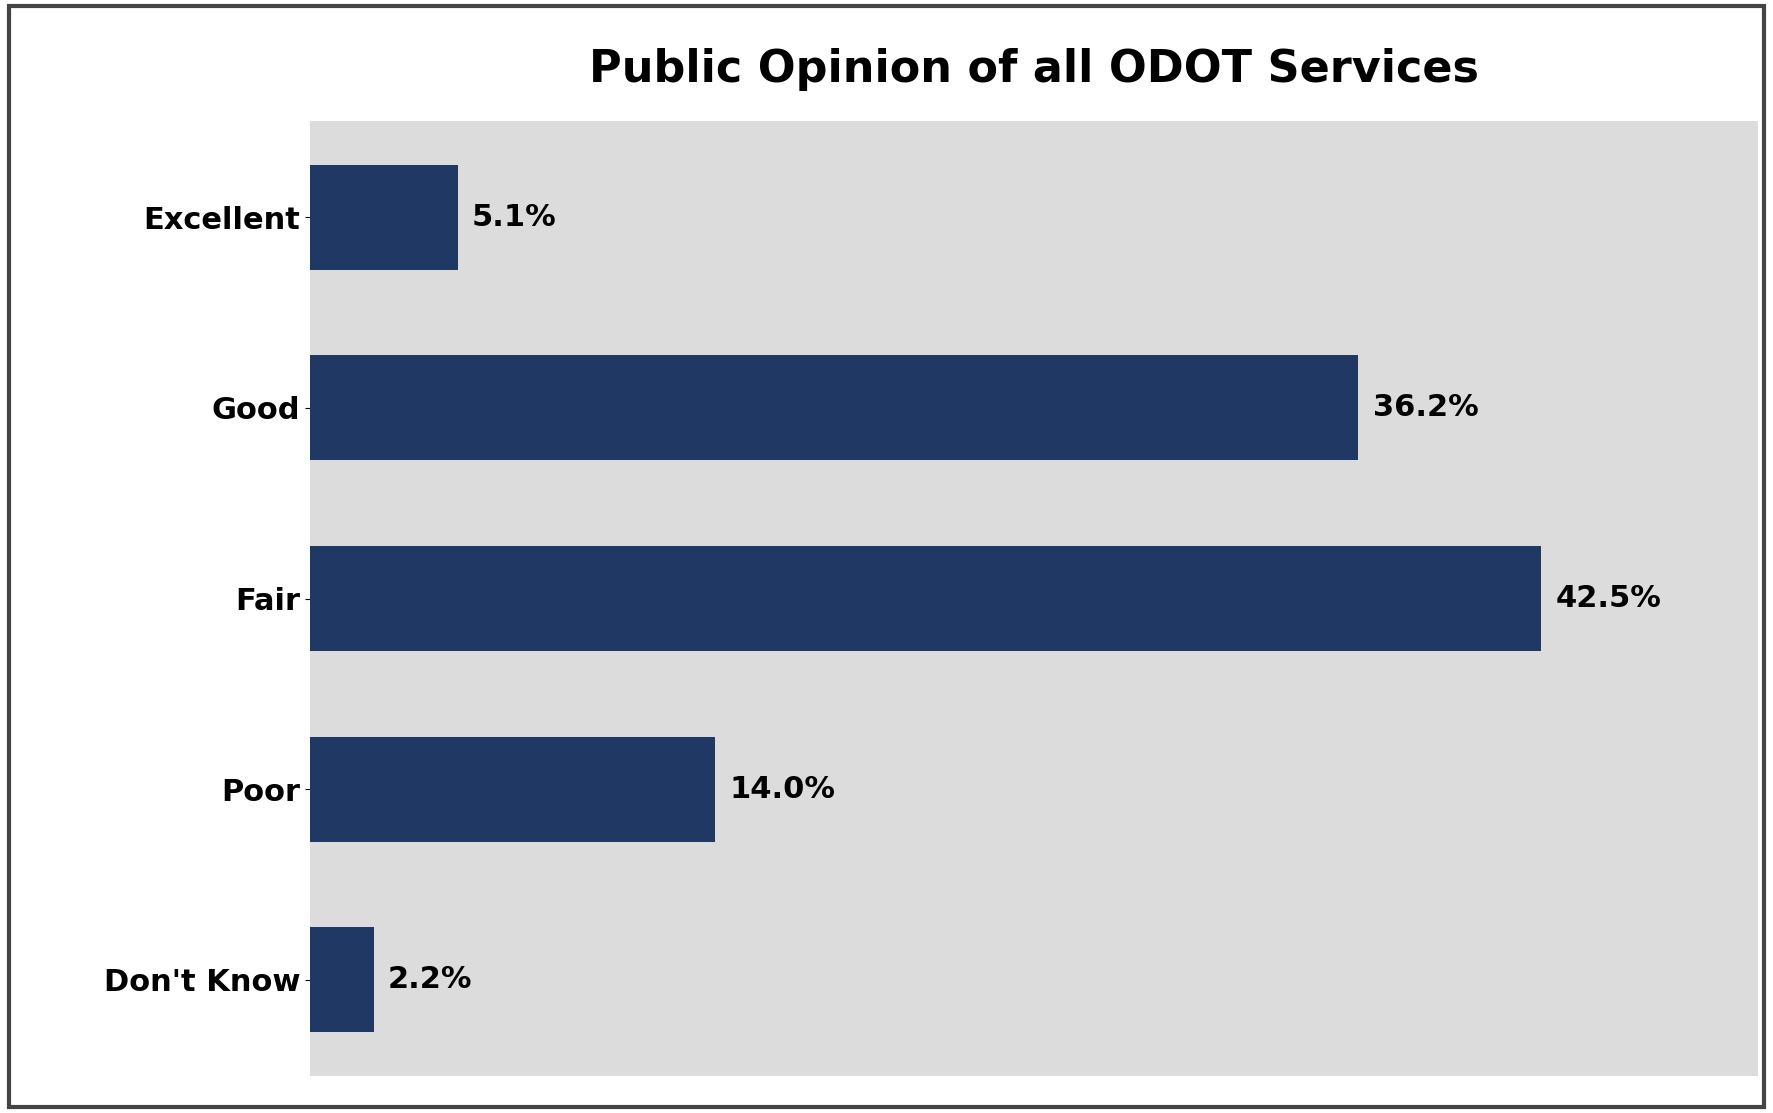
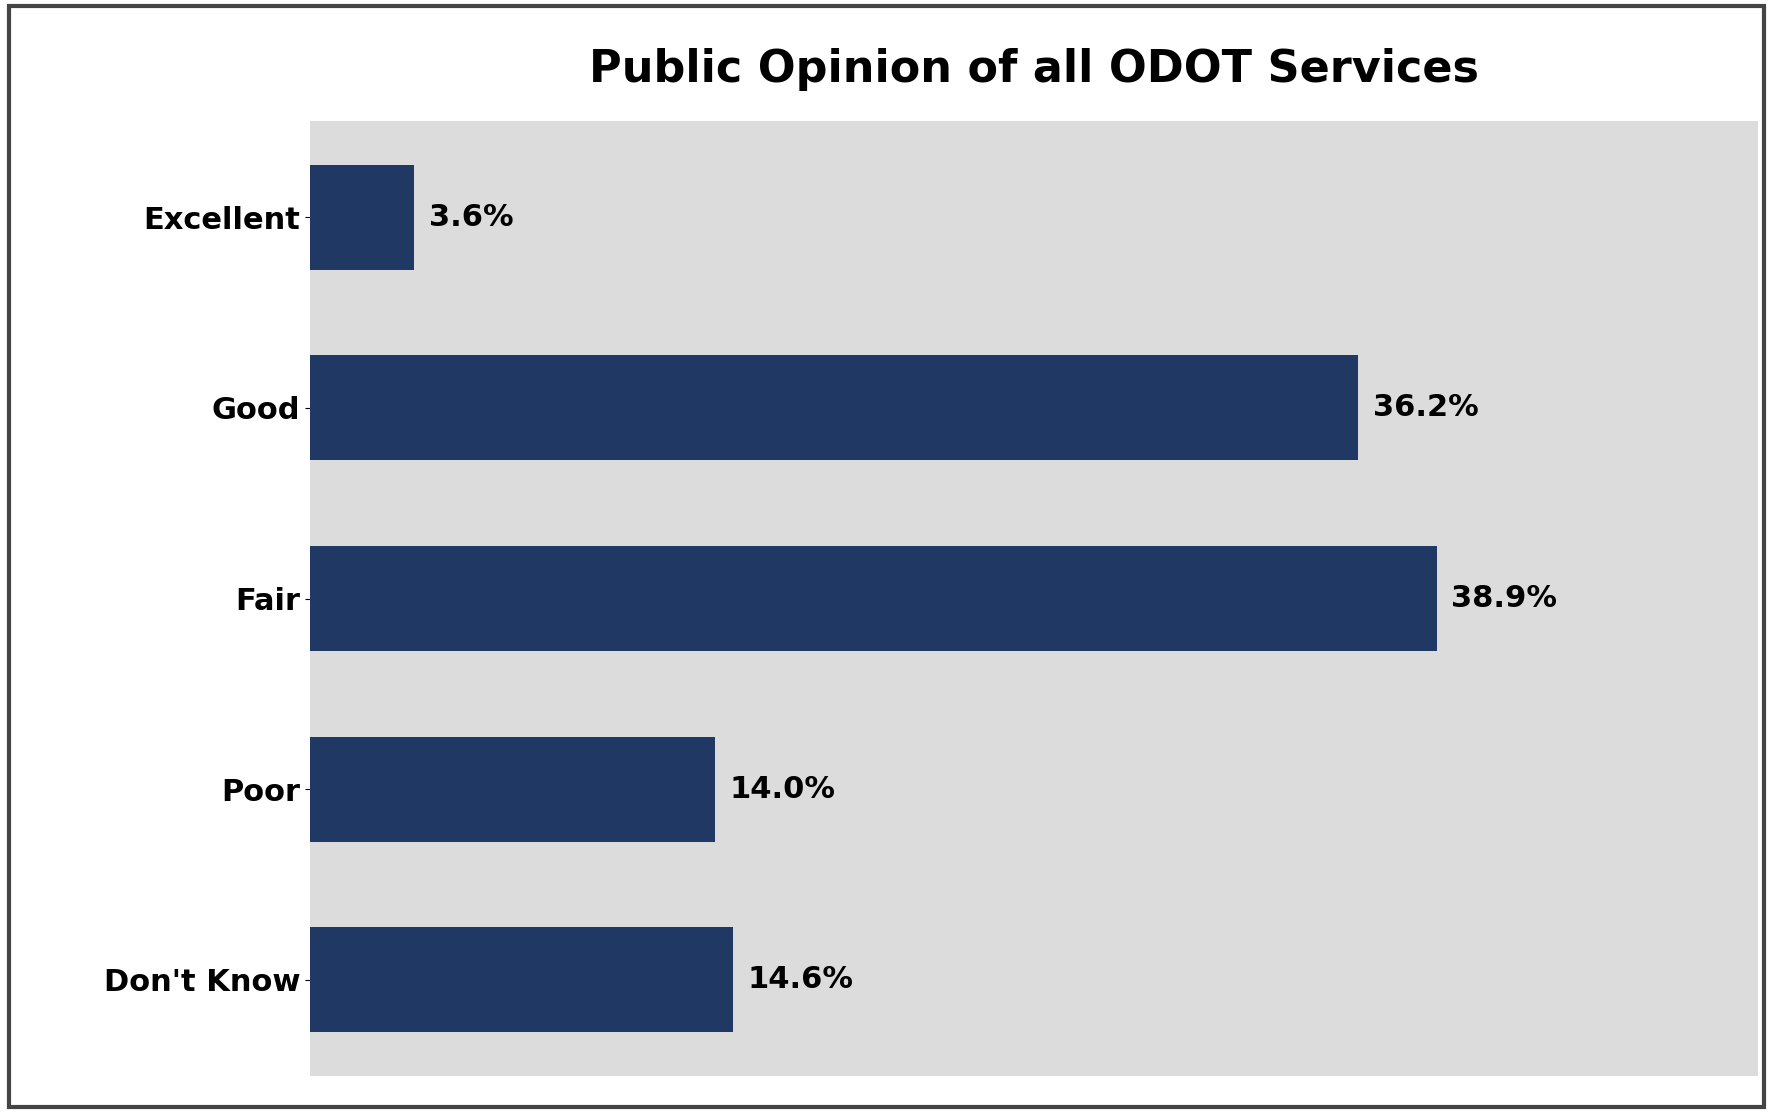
Excellent: 5.1% -> 3.6%
Fair: 42.5% -> 38.9%
Don't Know: 2.2% -> 14.6%
